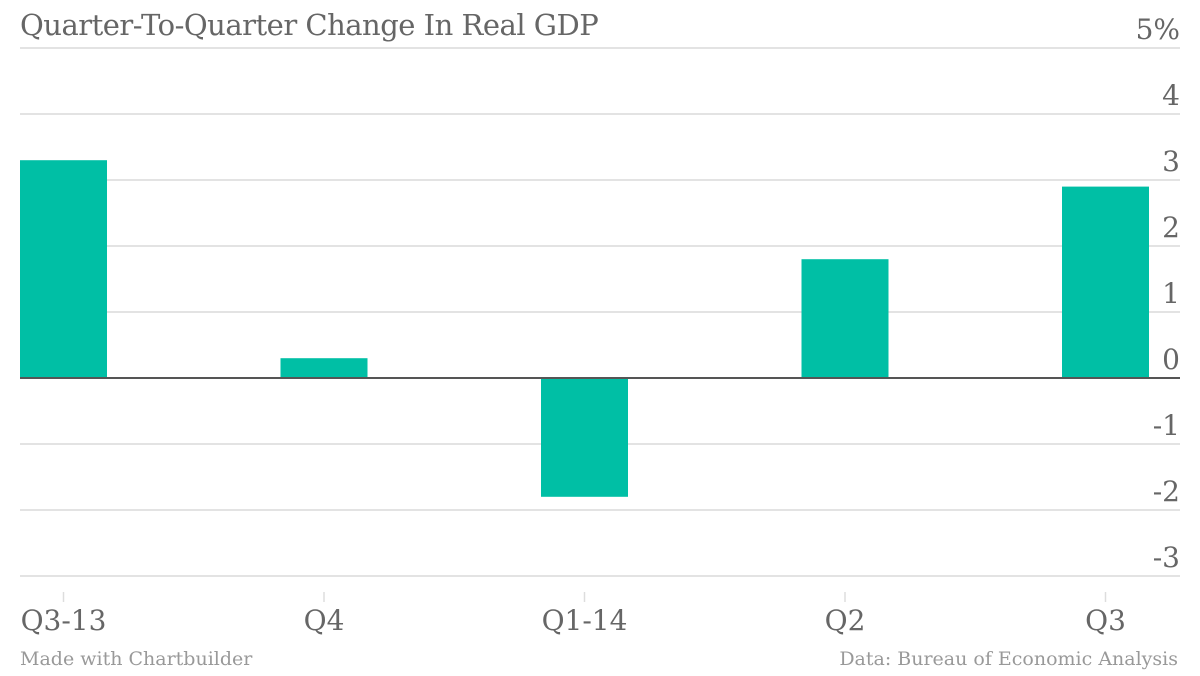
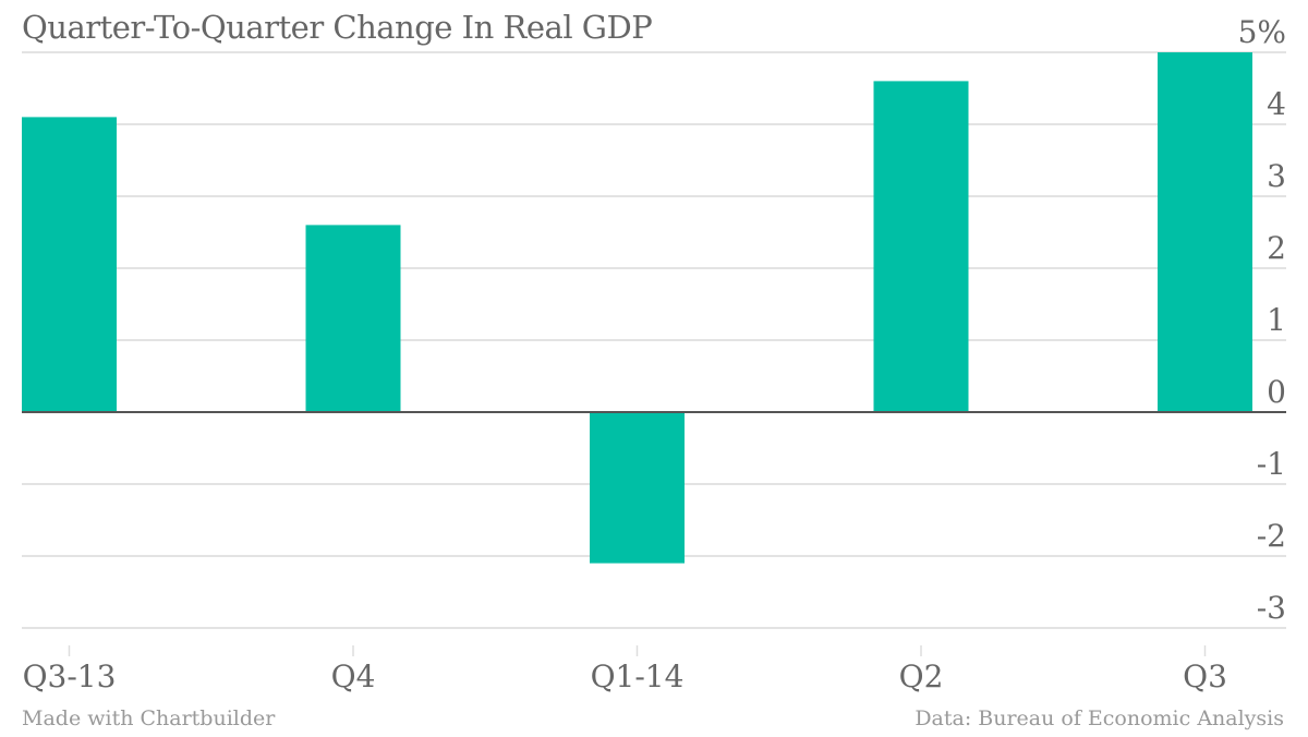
Q3-13: 3.3% -> 4.1%
Q4: 0.3% -> 2.6%
Q1-14: -1.8% -> -2.1%
Q2: 1.8% -> 4.6%
Q3: 2.9% -> 5.0%
